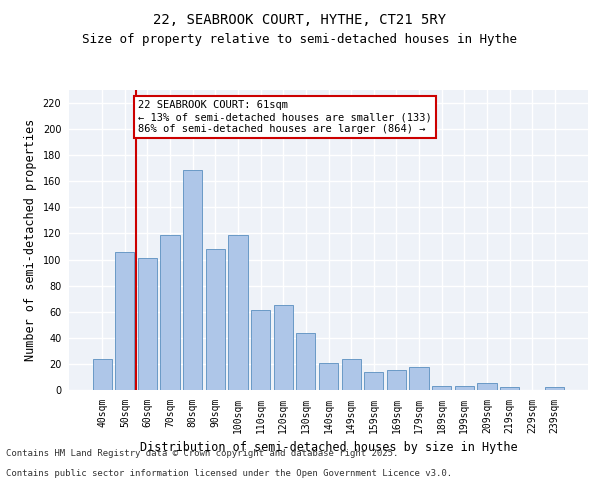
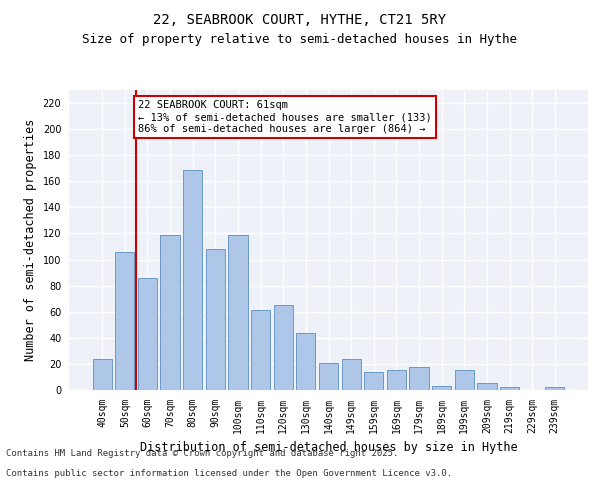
60sqm: 101 -> 86
199sqm: 3 -> 15
